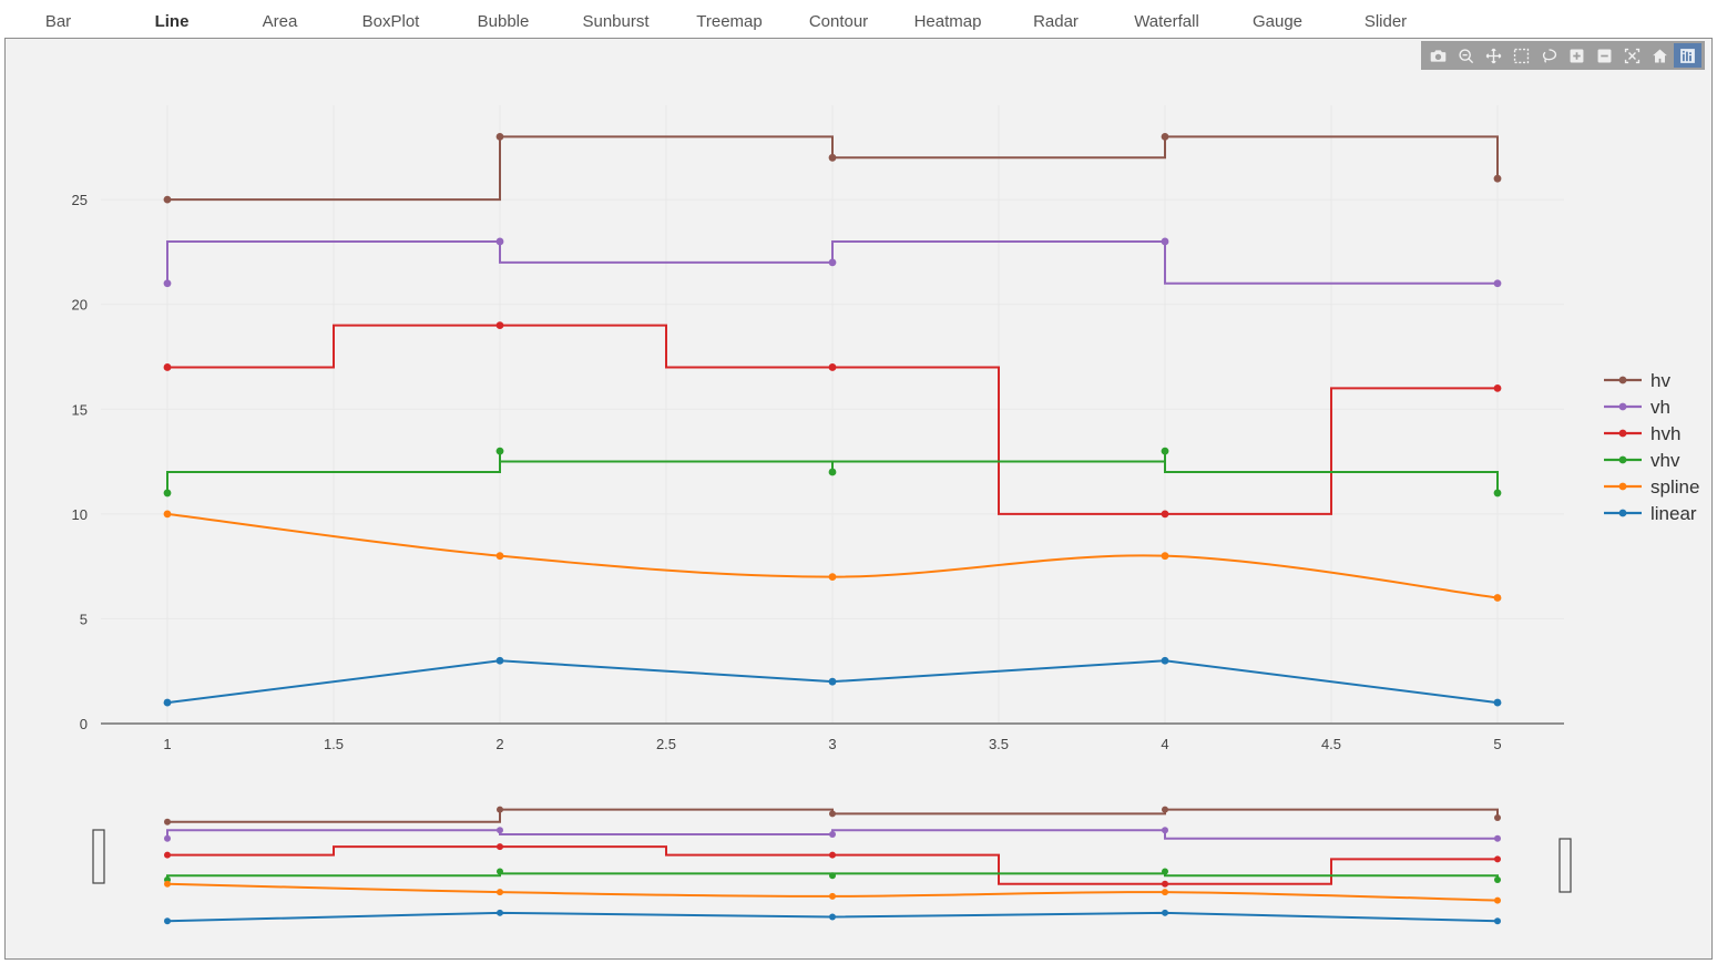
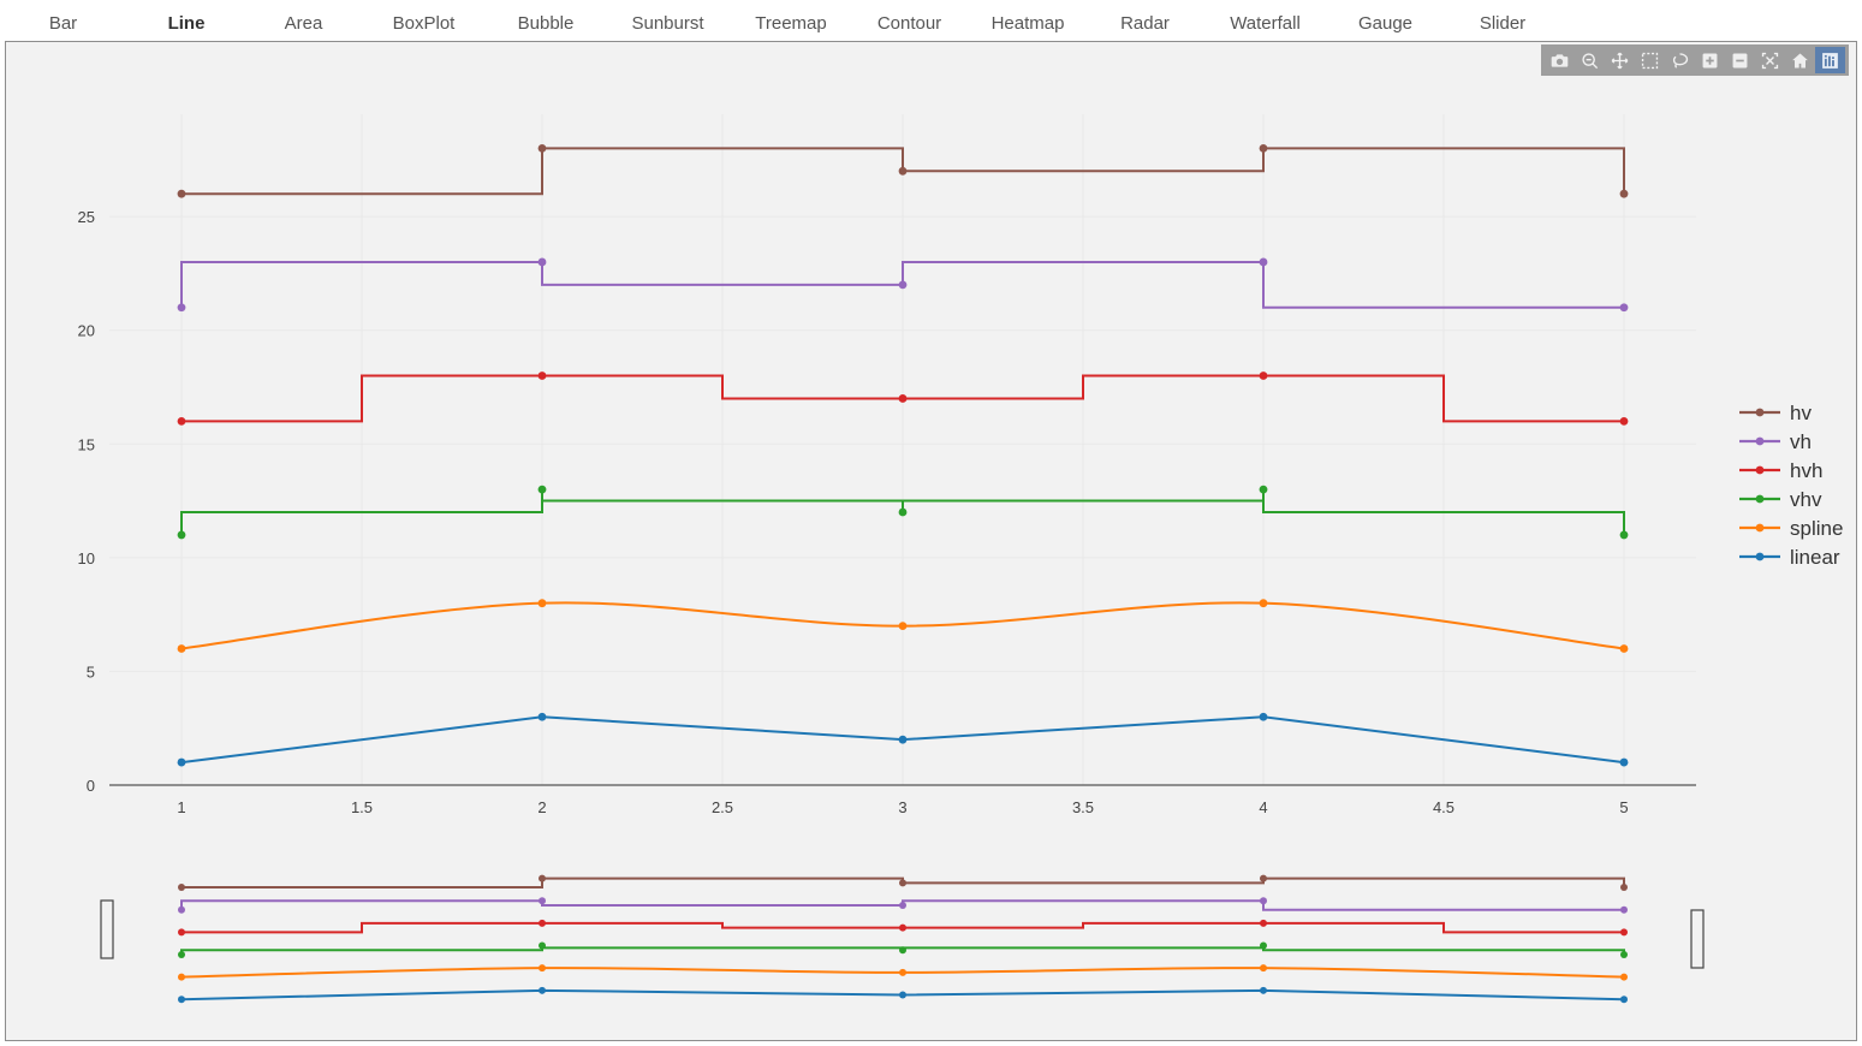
hv/1: 25 -> 26
hvh/1: 17 -> 16
spline/1: 10 -> 6
hvh/2: 19 -> 18
hvh/4: 10 -> 18
